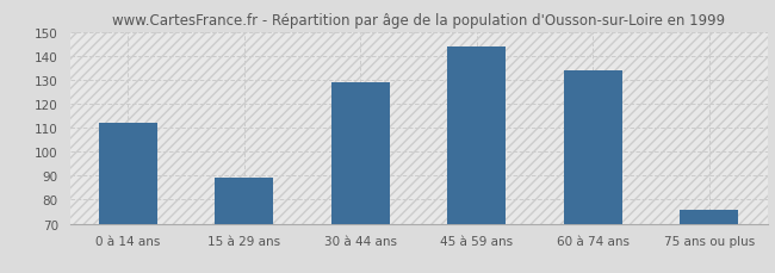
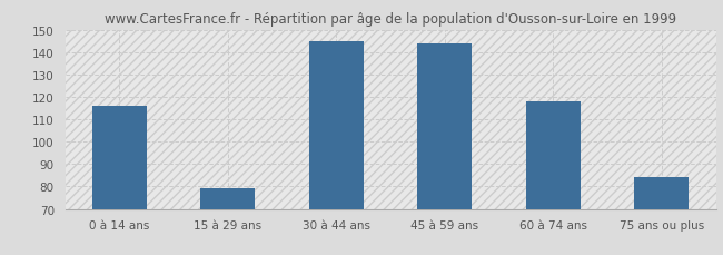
0 à 14 ans: 112 -> 116
15 à 29 ans: 89 -> 79
30 à 44 ans: 129 -> 145
60 à 74 ans: 134 -> 118
75 ans ou plus: 76 -> 84
